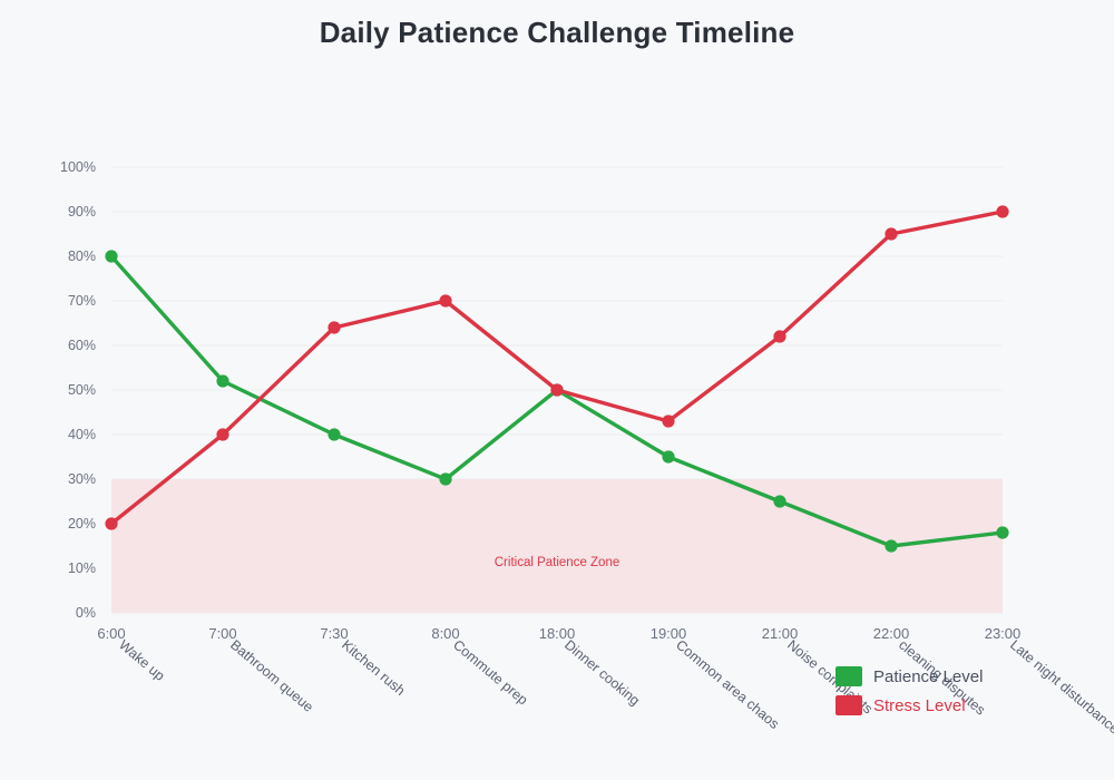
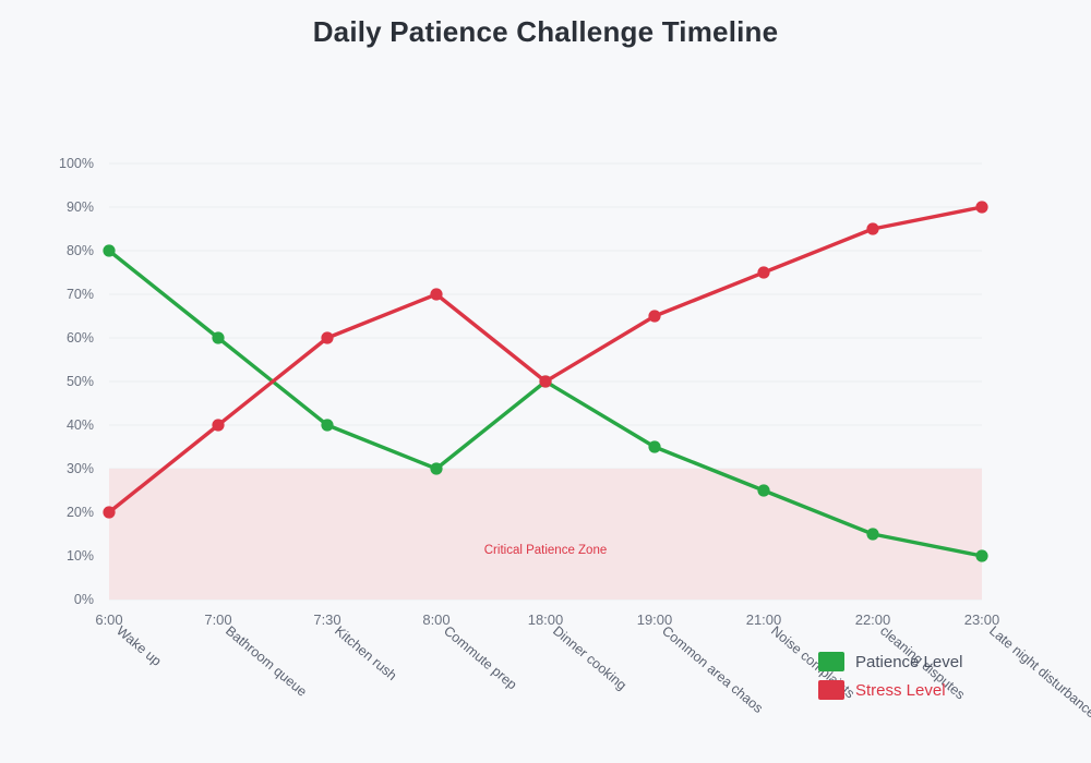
Patience Level/7:00: 52% -> 60%
Stress Level/7:30: 64% -> 60%
Stress Level/19:00: 43% -> 65%
Stress Level/21:00: 62% -> 75%
Patience Level/23:00: 18% -> 10%
